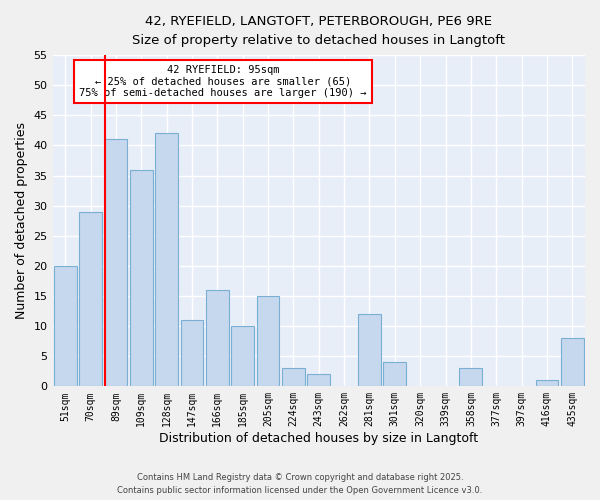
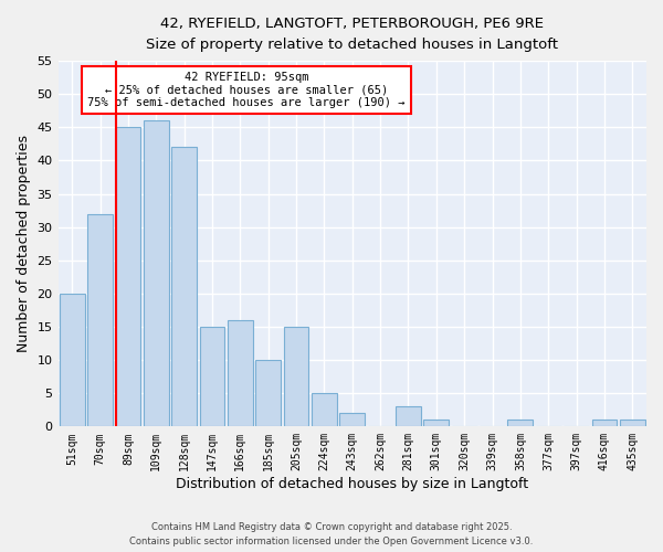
70sqm: 29 -> 32
89sqm: 41 -> 45
109sqm: 36 -> 46
147sqm: 11 -> 15
224sqm: 3 -> 5
281sqm: 12 -> 3
301sqm: 4 -> 1
358sqm: 3 -> 1
435sqm: 8 -> 1
